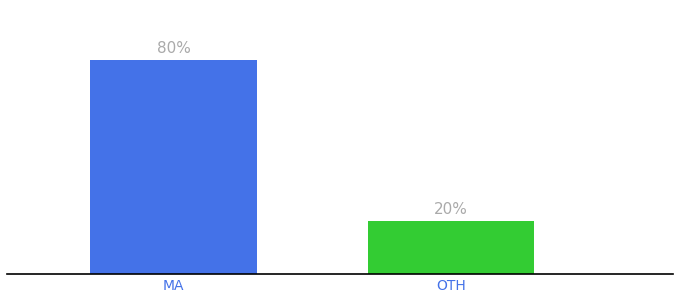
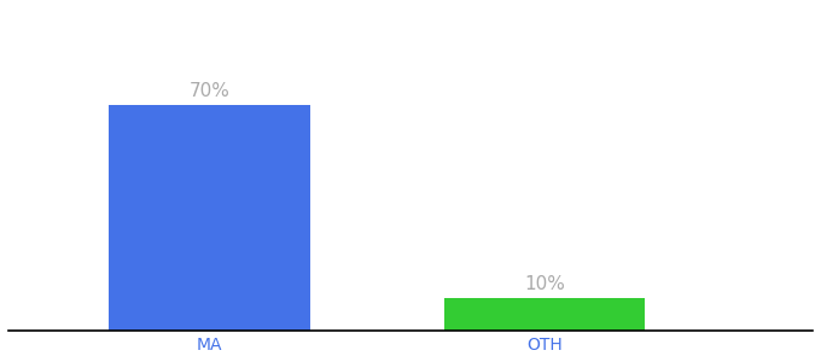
MA: 80% -> 70%
OTH: 20% -> 10%
